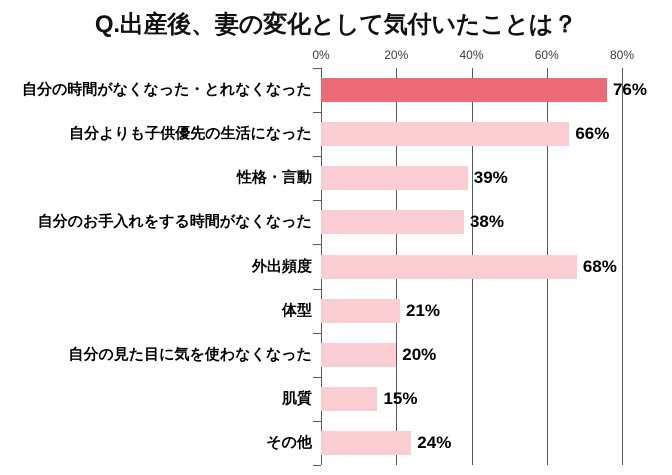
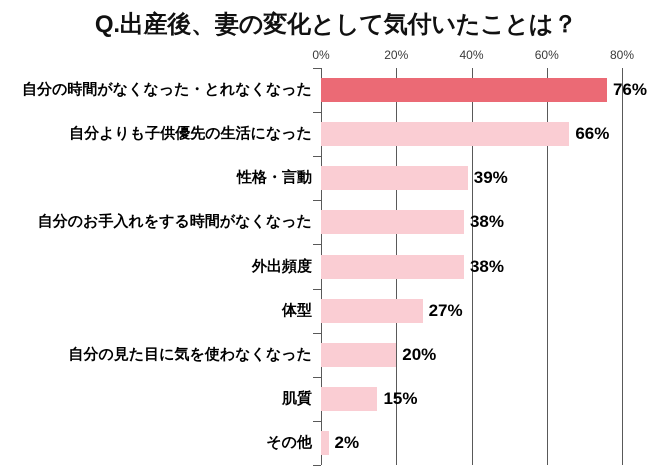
外出頻度: 68% -> 38%
体型: 21% -> 27%
その他: 24% -> 2%
